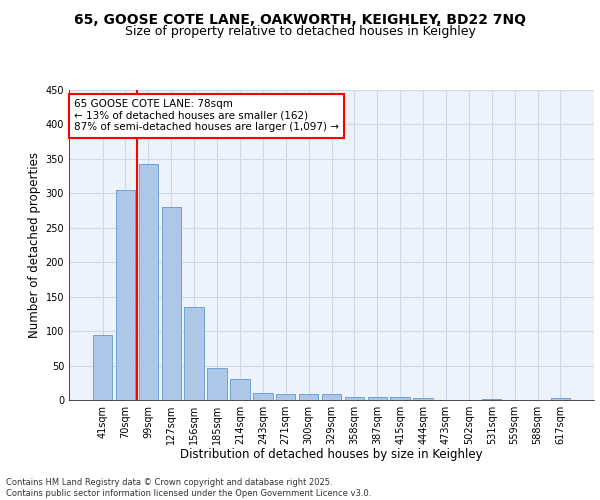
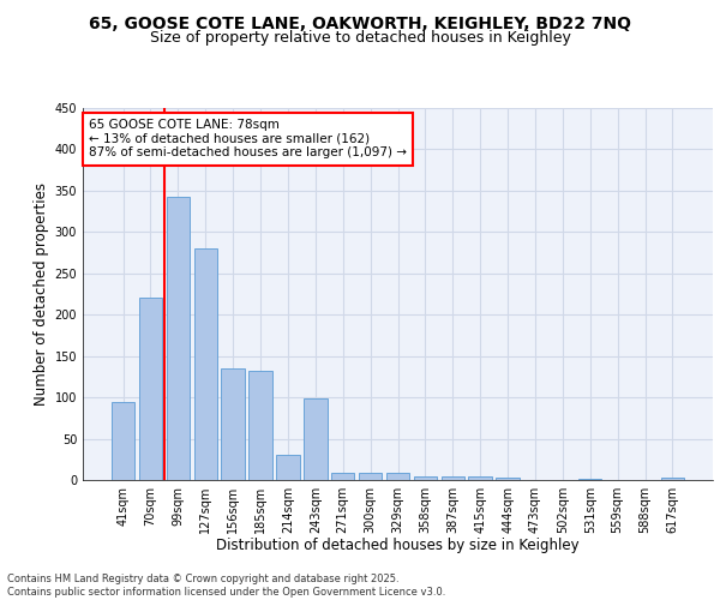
70sqm: 305 -> 220
185sqm: 46 -> 132
243sqm: 10 -> 98
